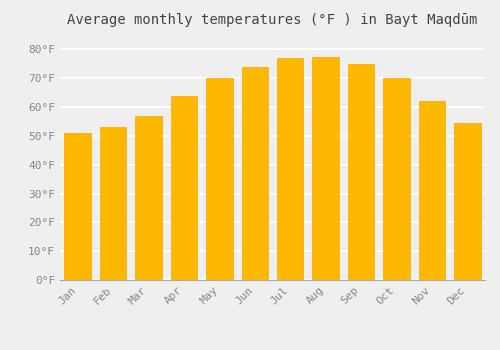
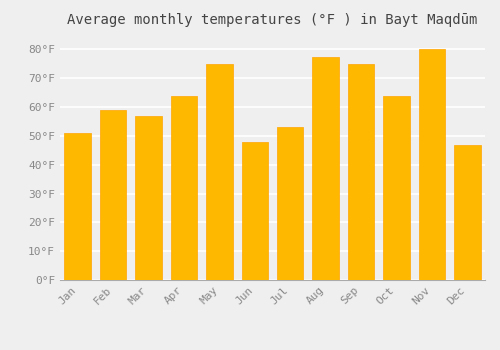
Feb: 53.0°F -> 59.0°F
May: 70.0°F -> 75.0°F
Jun: 74.0°F -> 48.0°F
Jul: 77.0°F -> 53.0°F
Oct: 70.0°F -> 64.0°F
Nov: 62.0°F -> 80.0°F
Dec: 54.5°F -> 47.0°F
